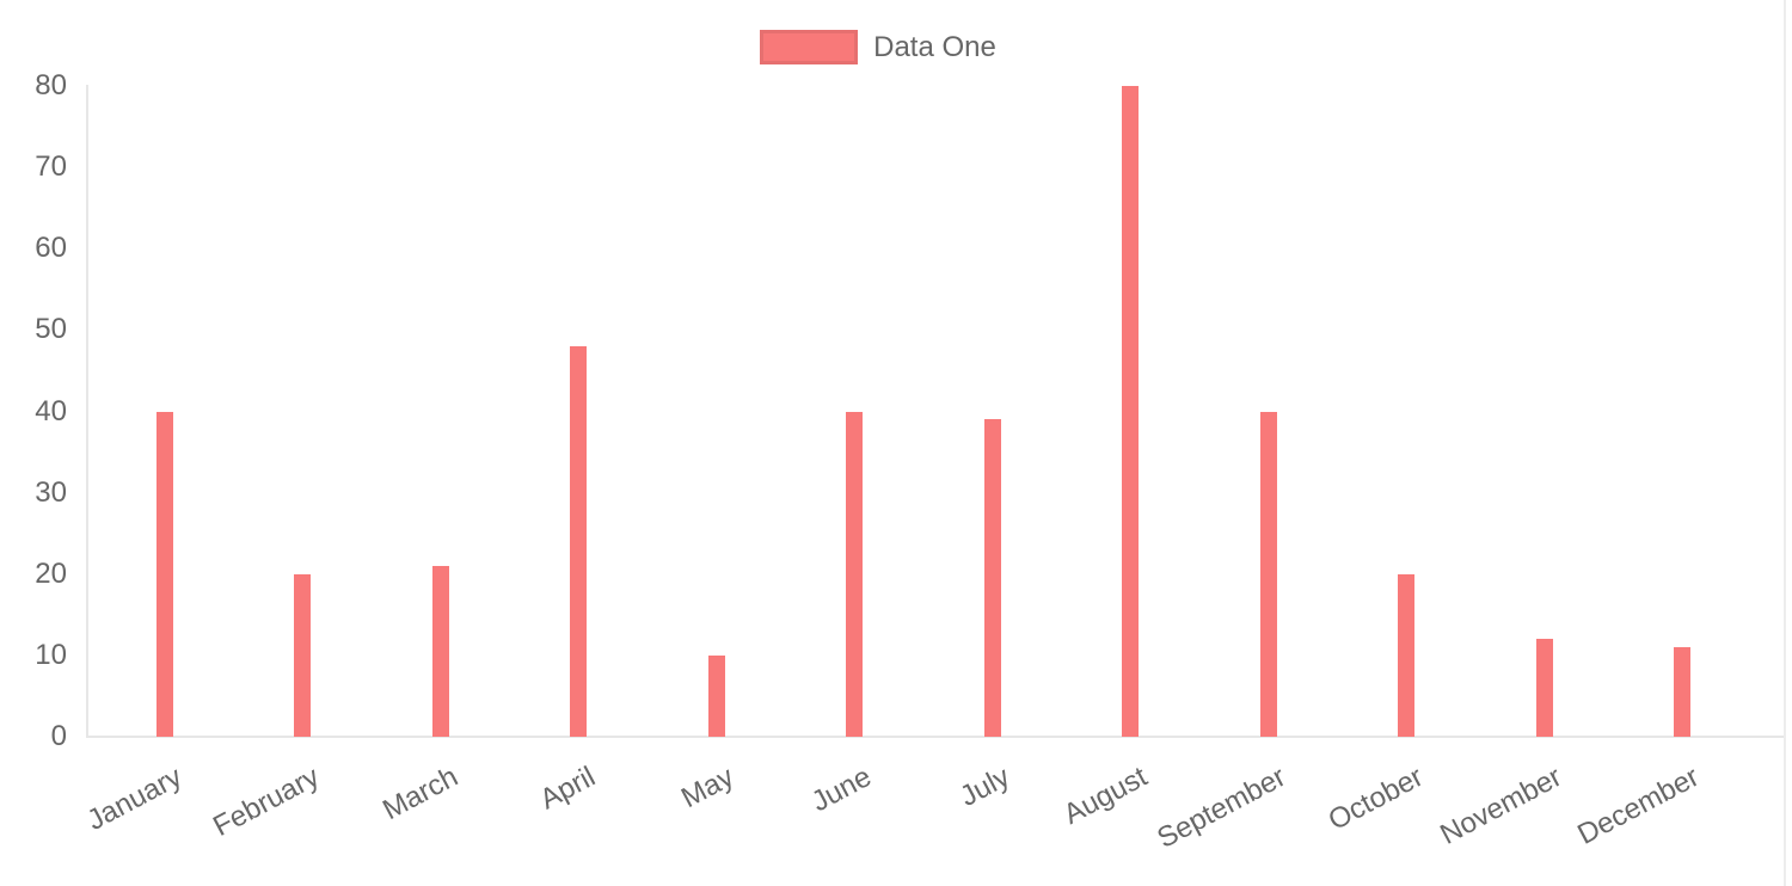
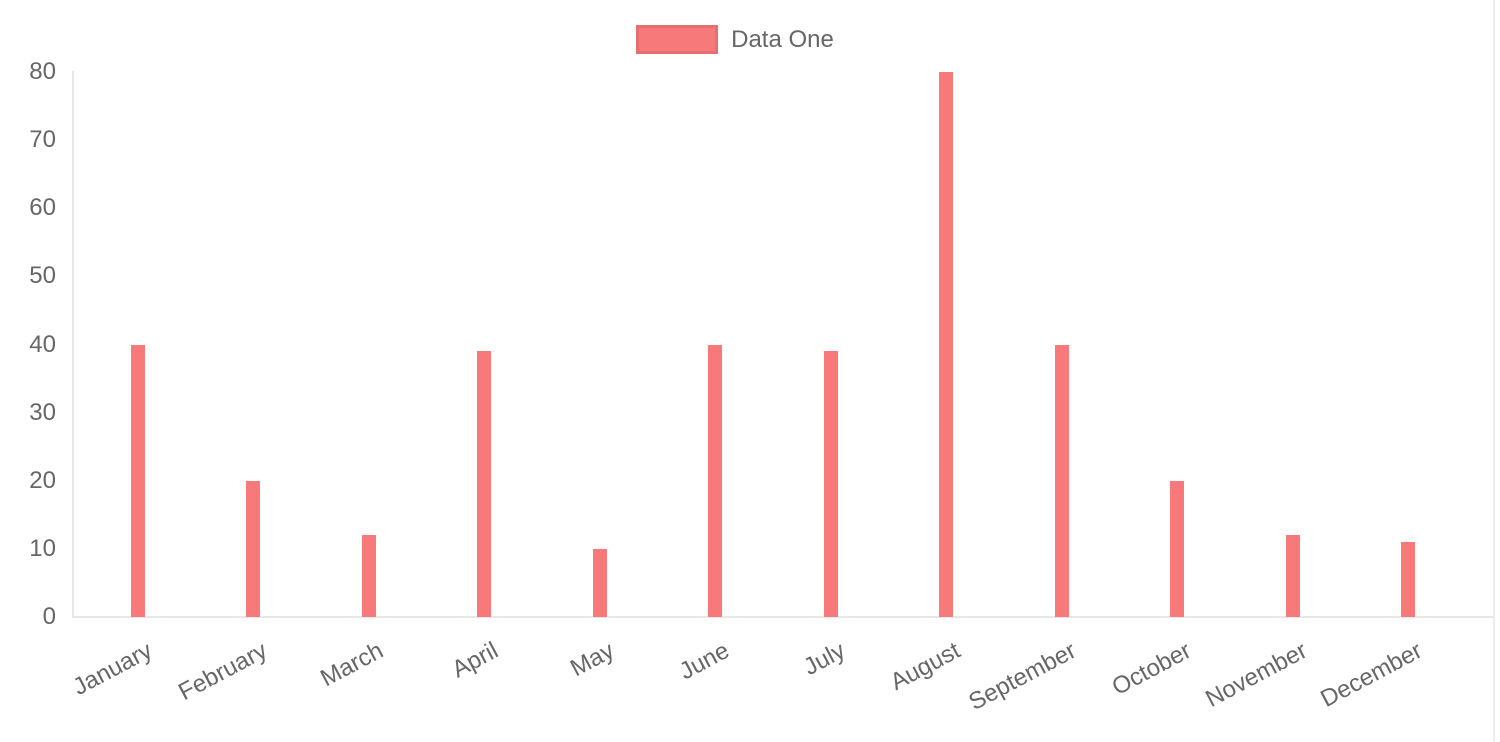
March: 21 -> 12
April: 48 -> 39
